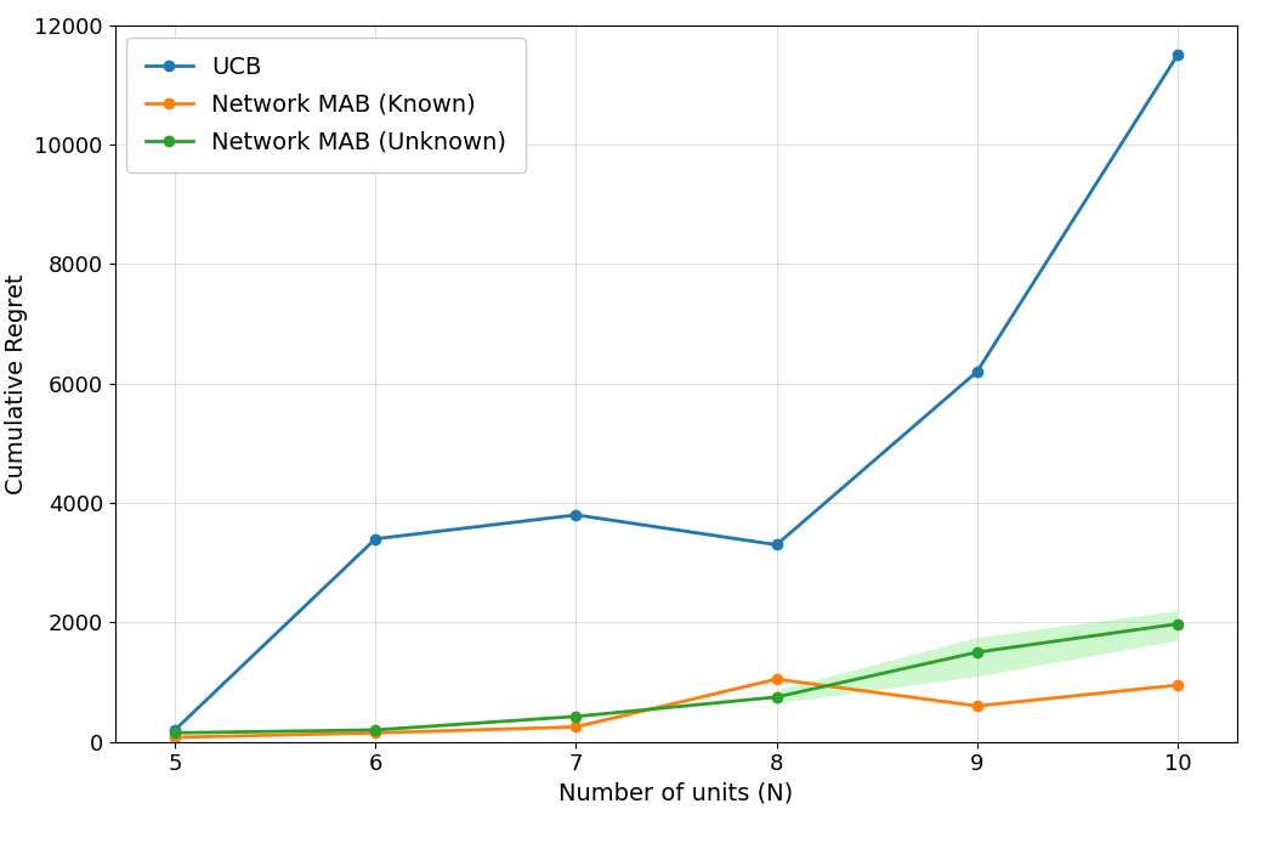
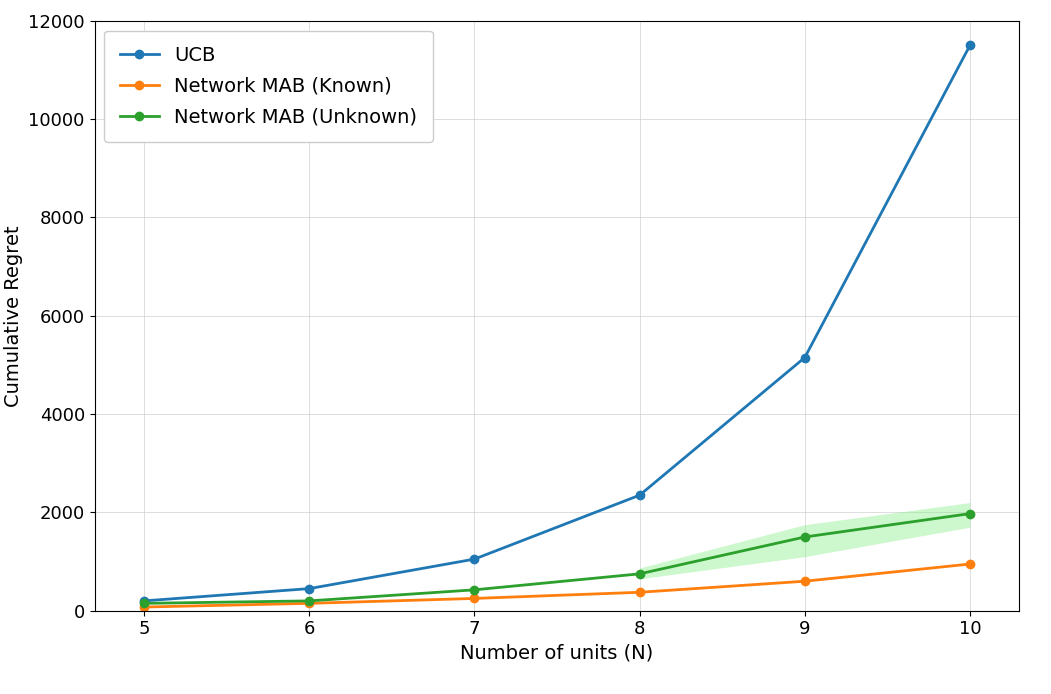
UCB/6: 3400 -> 450
UCB/7: 3800 -> 1050
UCB/8: 3300 -> 2350
Network MAB (Known)/8: 1050 -> 380
UCB/9: 6200 -> 5150
